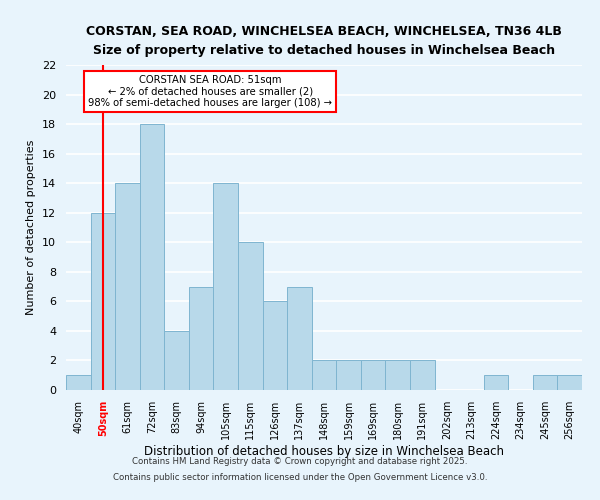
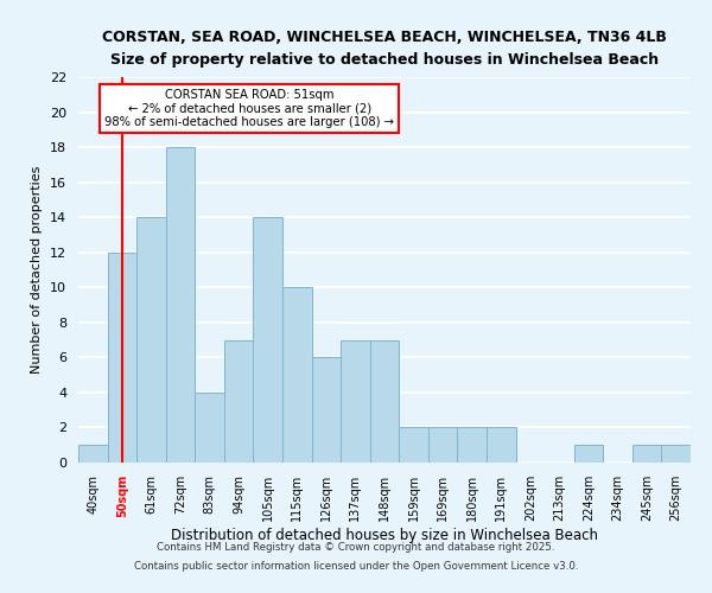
148sqm: 2 -> 7
